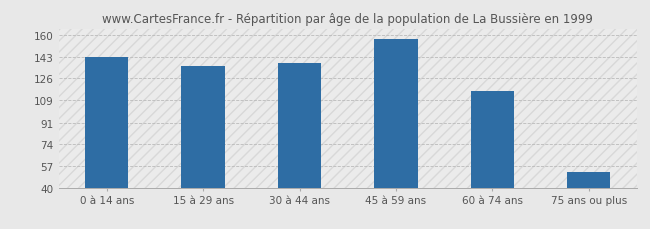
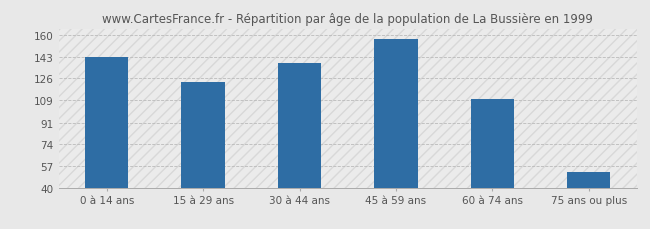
15 à 29 ans: 136 -> 123
60 à 74 ans: 116 -> 110
